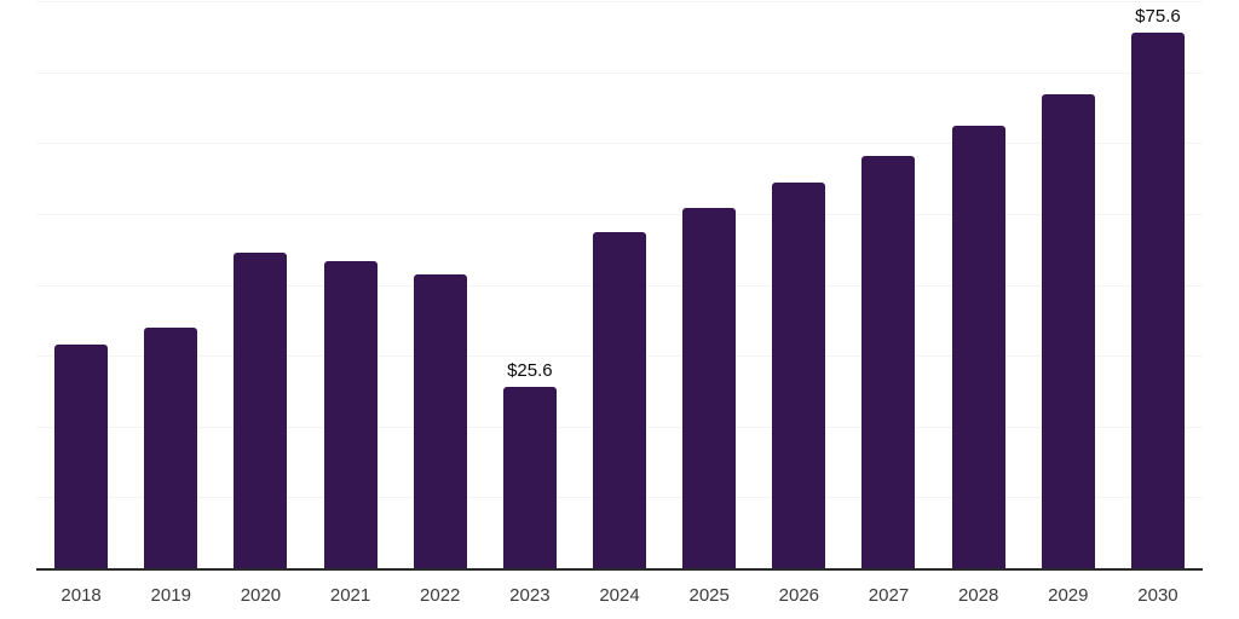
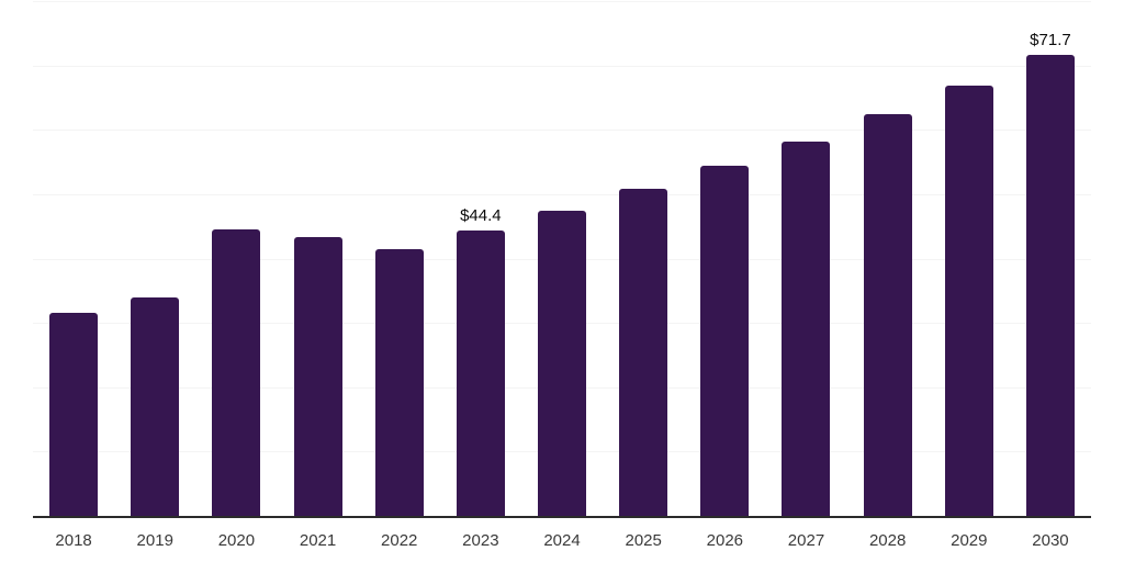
2023: $25.6 -> $44.4
2030: $75.6 -> $71.7
